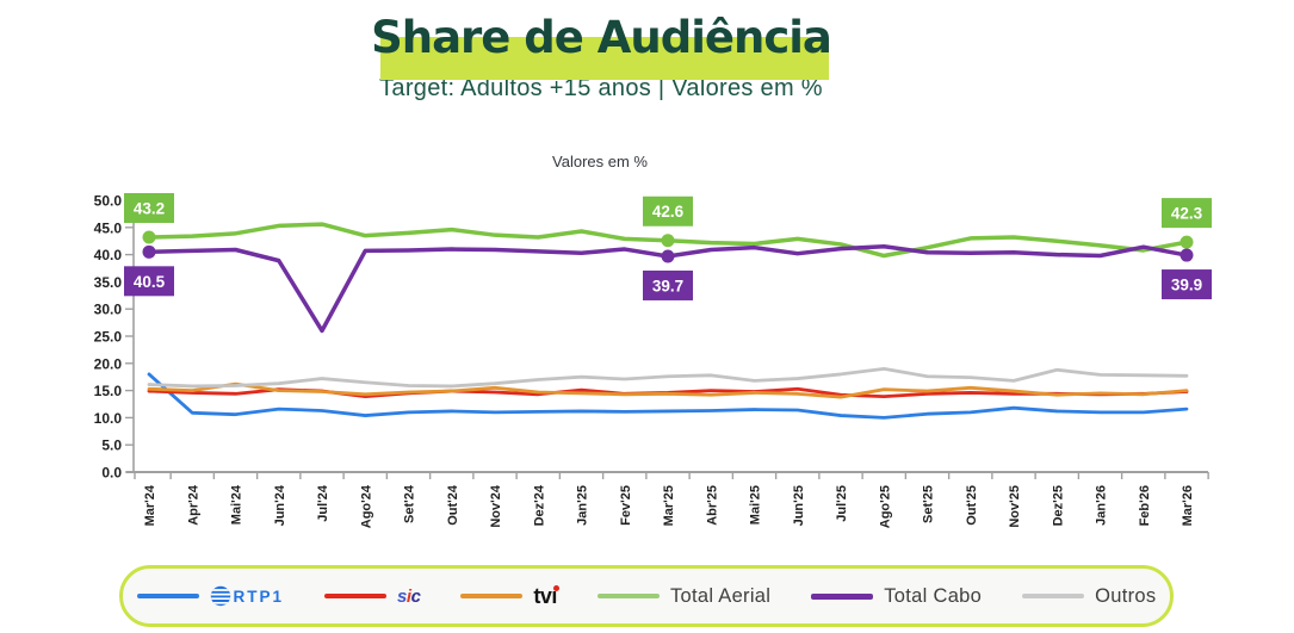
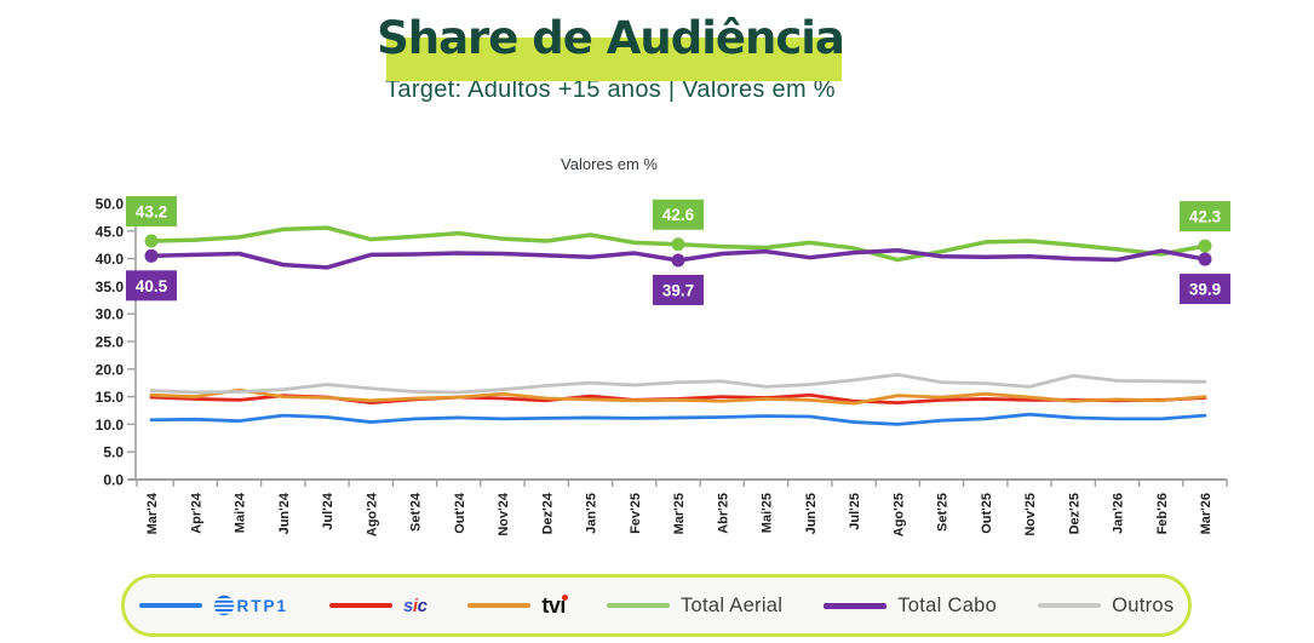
RTP1/Mar'24: 18 -> 11
Total Cabo/Jul'24: 26 -> 38
